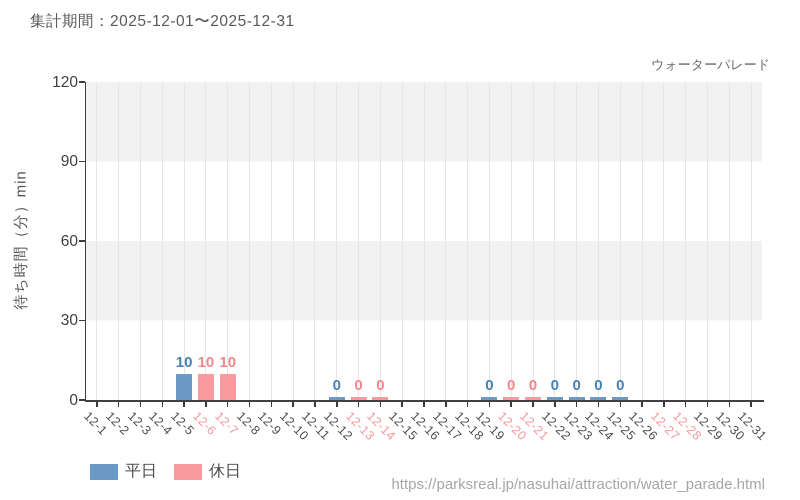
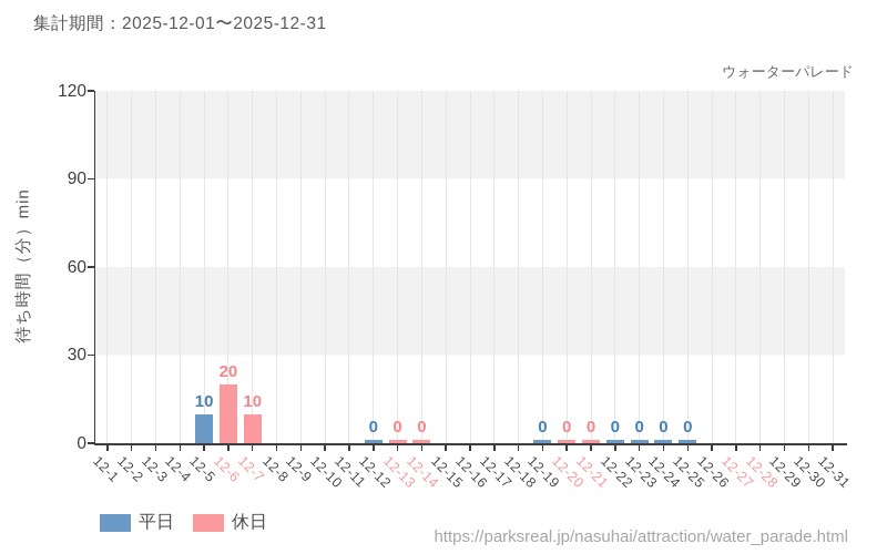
休日/12-6: 10 -> 20
